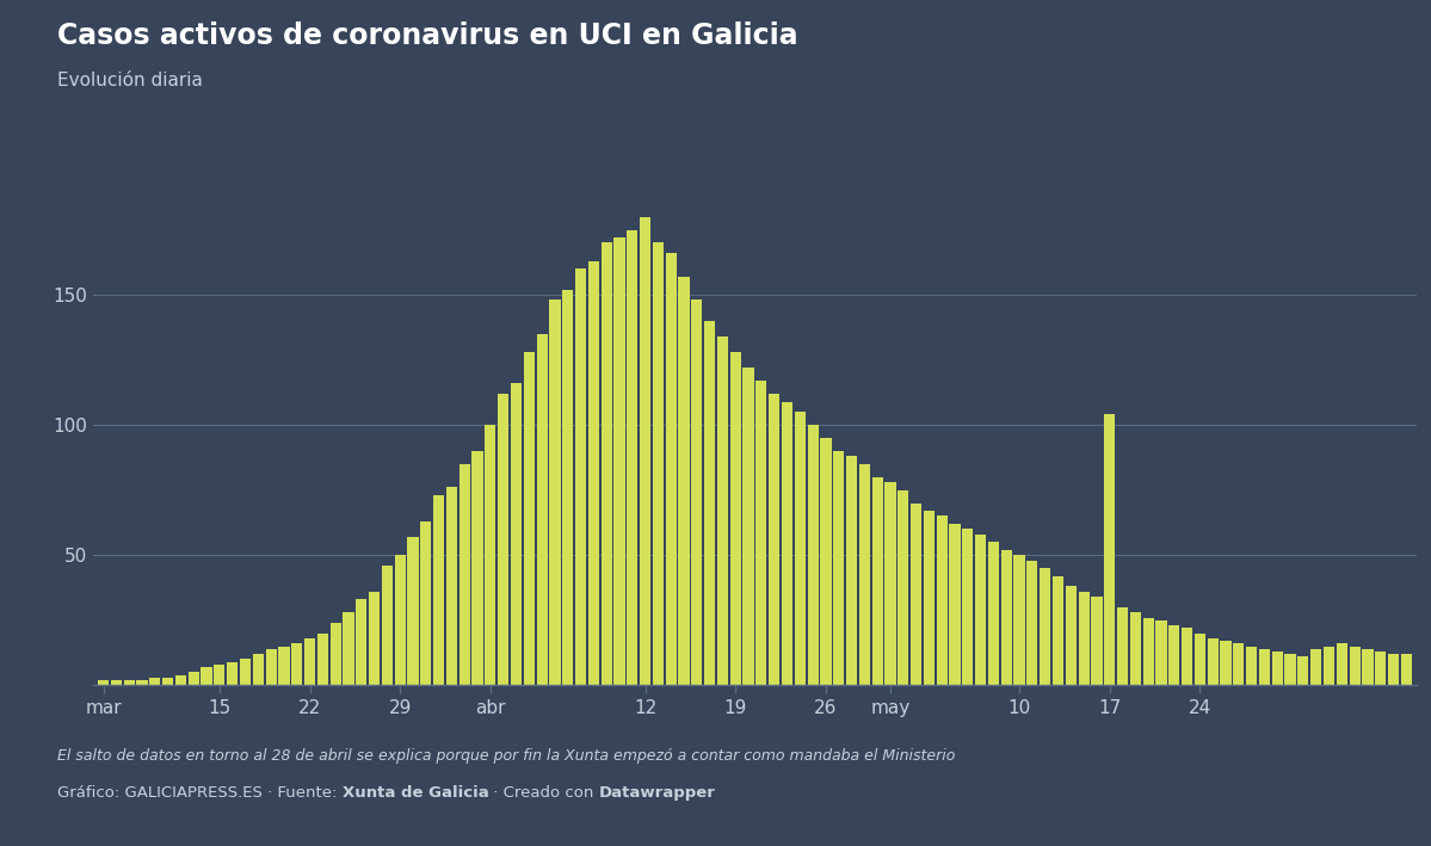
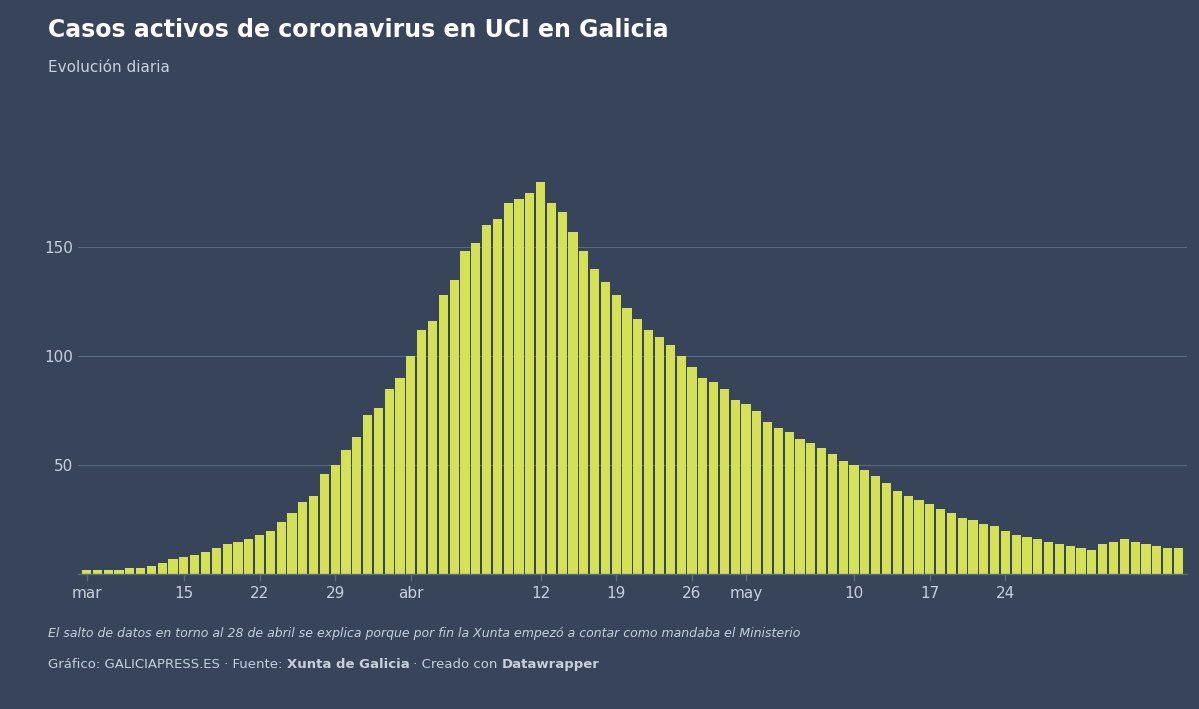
17: 104 -> 32
